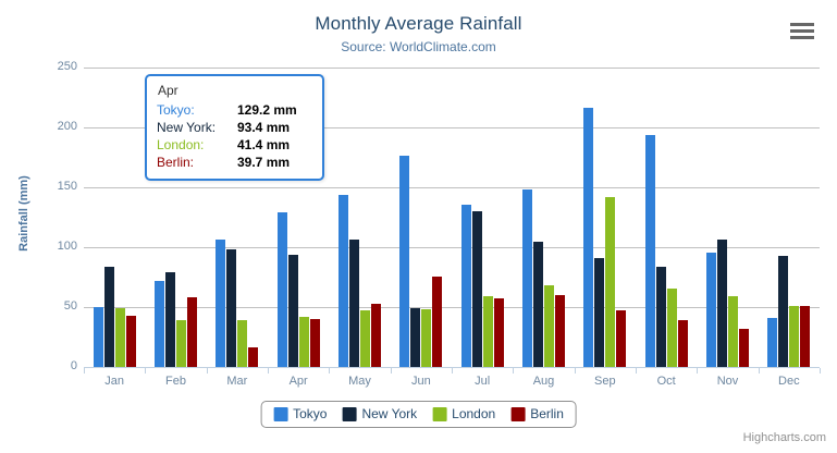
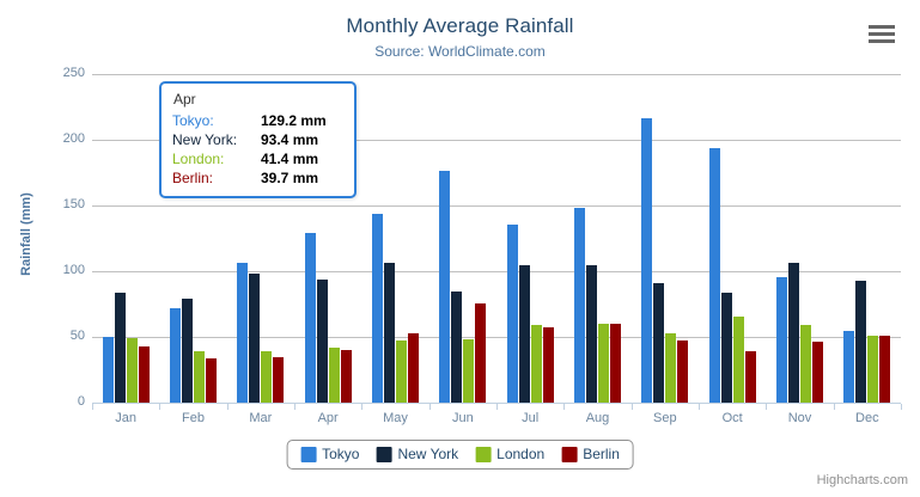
Berlin/Feb: 58 -> 33
Berlin/Mar: 16 -> 34
New York/Jun: 49 -> 84
New York/Jul: 130 -> 105
London/Aug: 68 -> 60
London/Sep: 142 -> 52
Berlin/Nov: 32 -> 47
Tokyo/Dec: 41 -> 54
